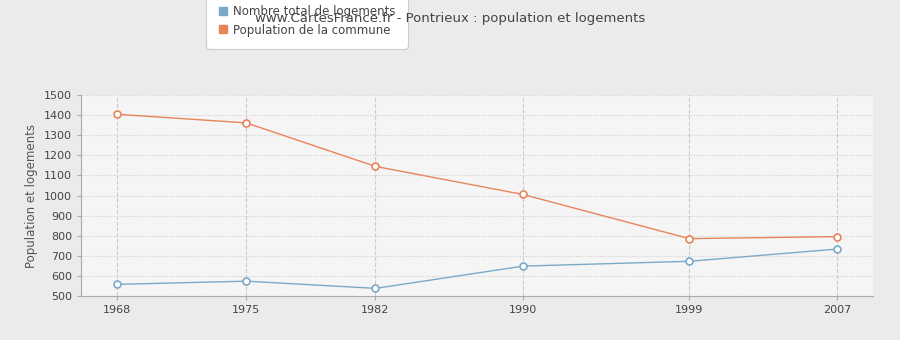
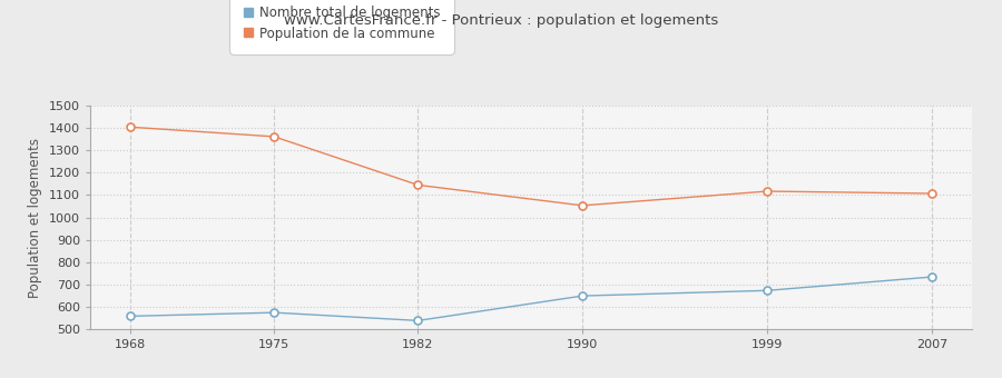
Population de la commune/1990: 1005 -> 1053
Population de la commune/1999: 785 -> 1117
Population de la commune/2007: 795 -> 1107
